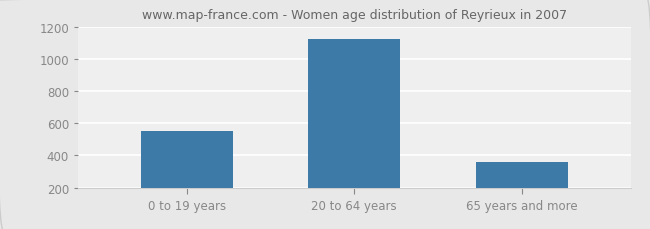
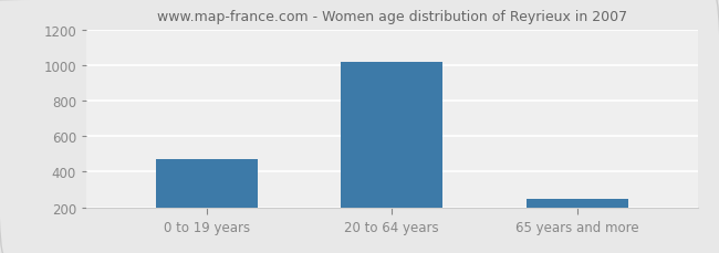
0 to 19 years: 550 -> 470
20 to 64 years: 1120 -> 1020
65 years and more: 360 -> 250
